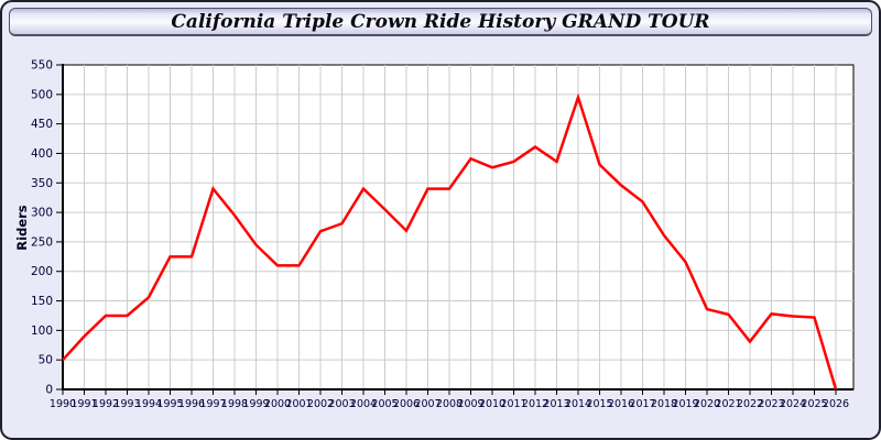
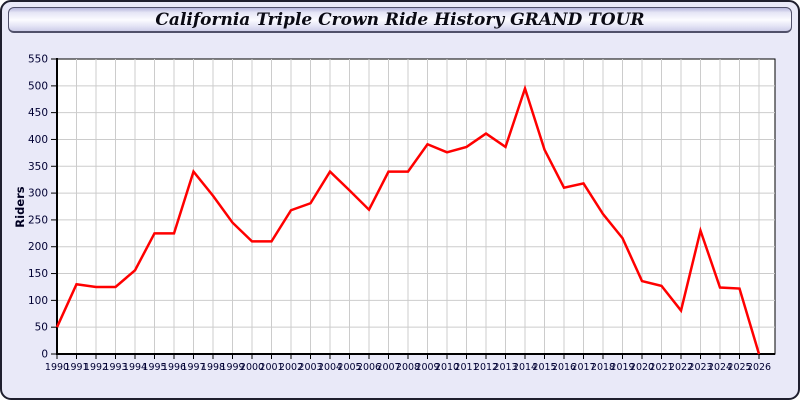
1991: 90 -> 130
2016: 350 -> 310
2023: 130 -> 230
